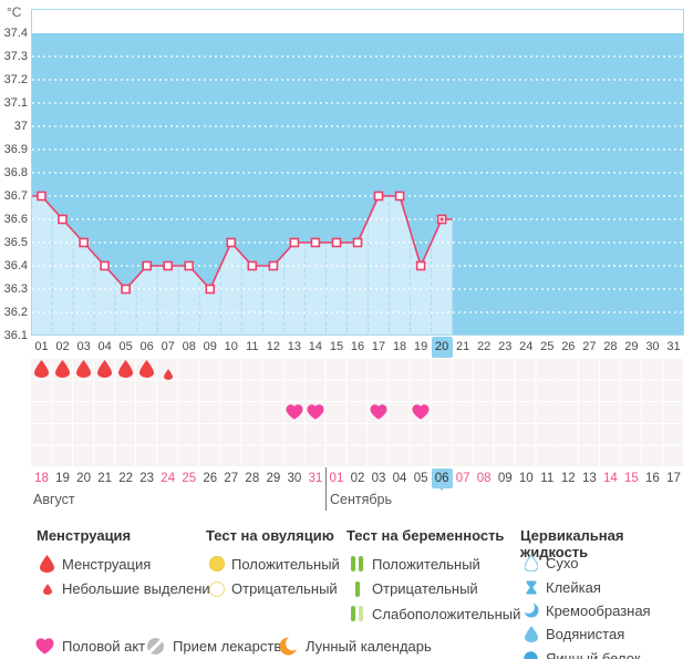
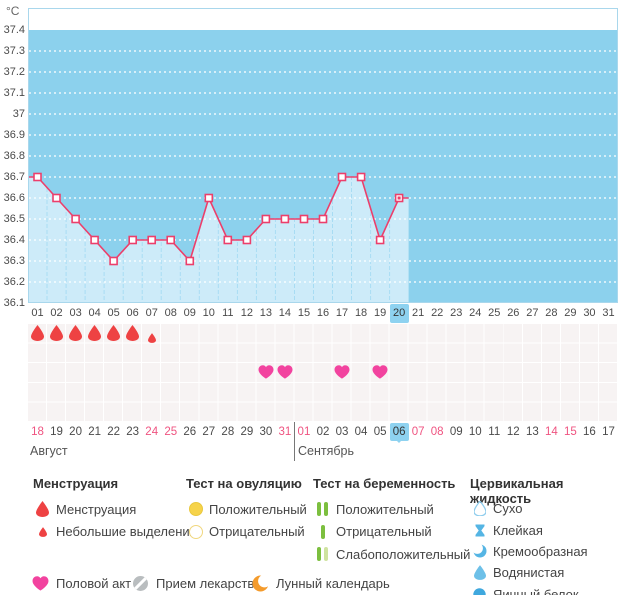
10: 36.5 -> 36.6
